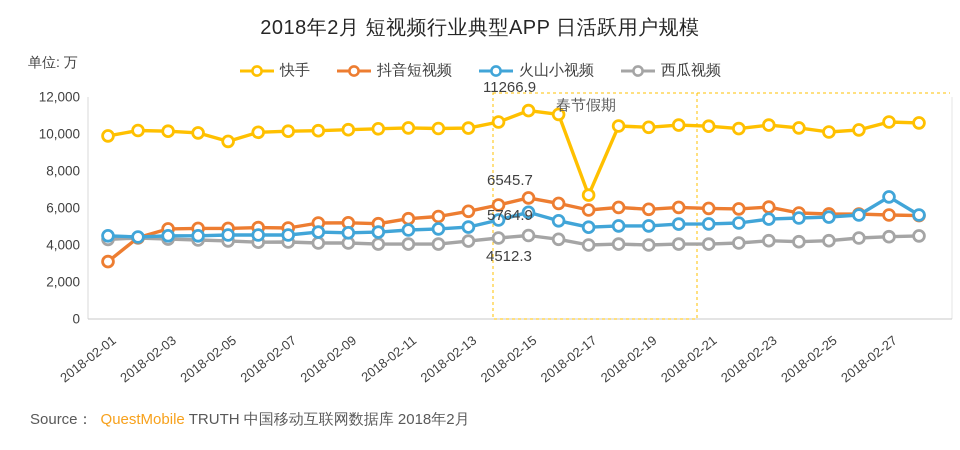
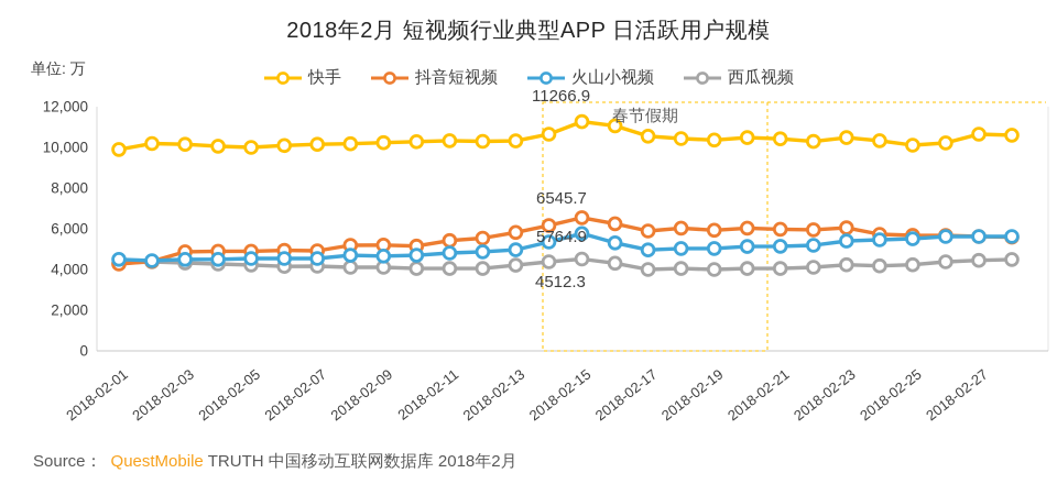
抖音短视频/2018-02-01: 3100 -> 4300
快手/2018-02-05: 9600 -> 10000
快手/2018-02-17: 6700 -> 10600
火山小视频/2018-02-27: 6600 -> 5600
